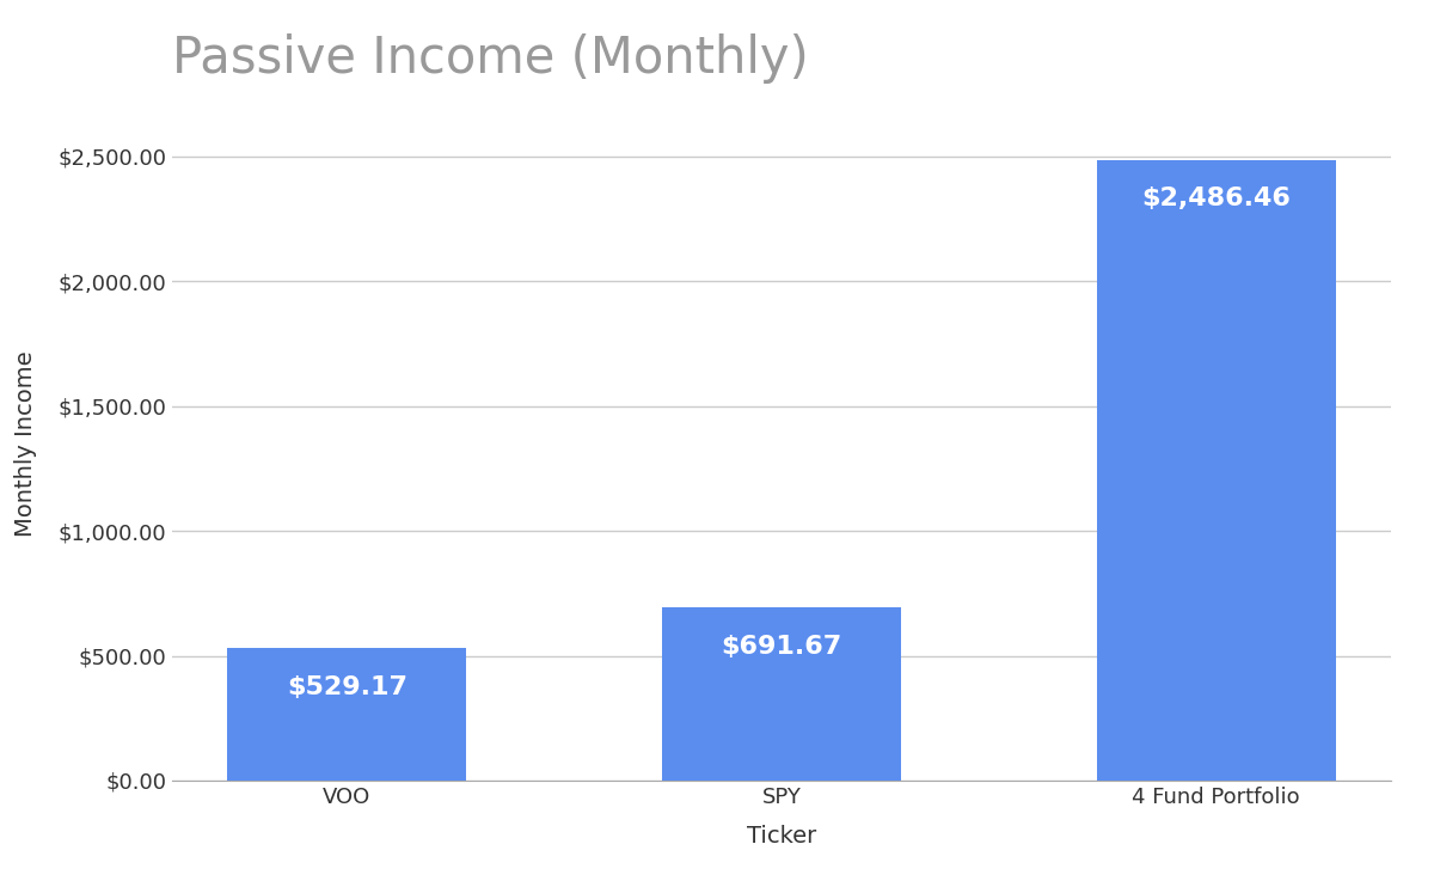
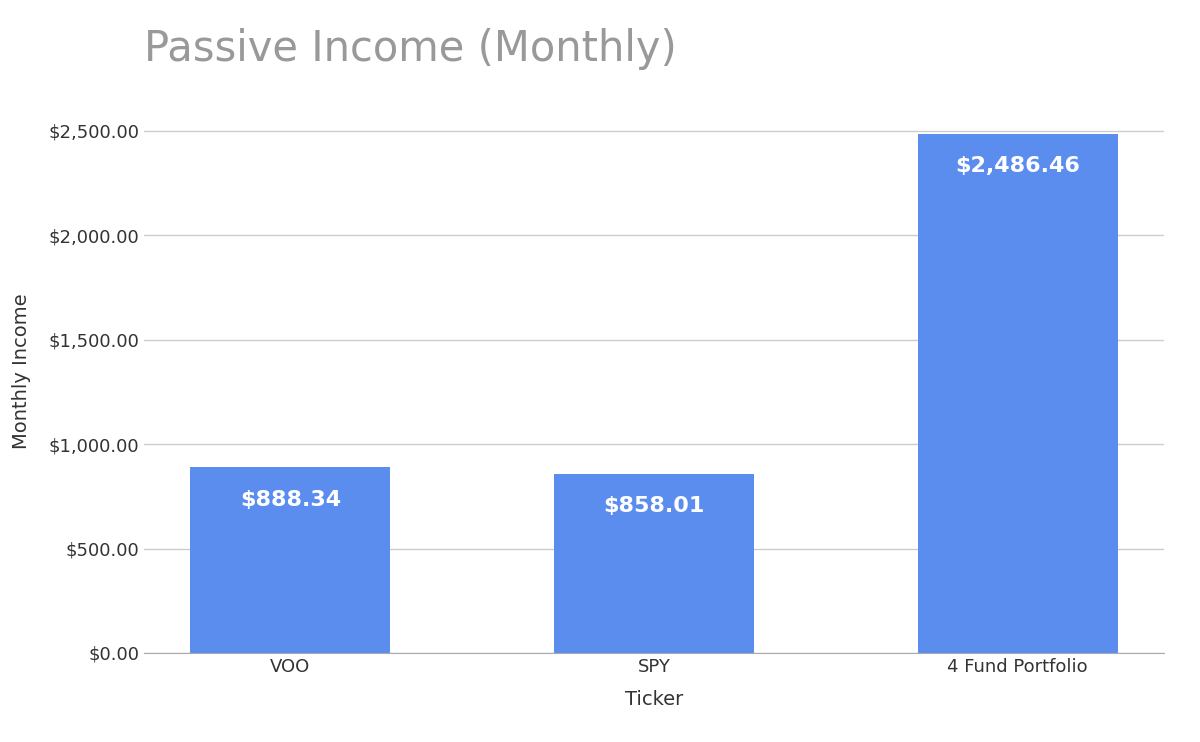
VOO: $529.17 -> $888.34
SPY: $691.67 -> $858.01
